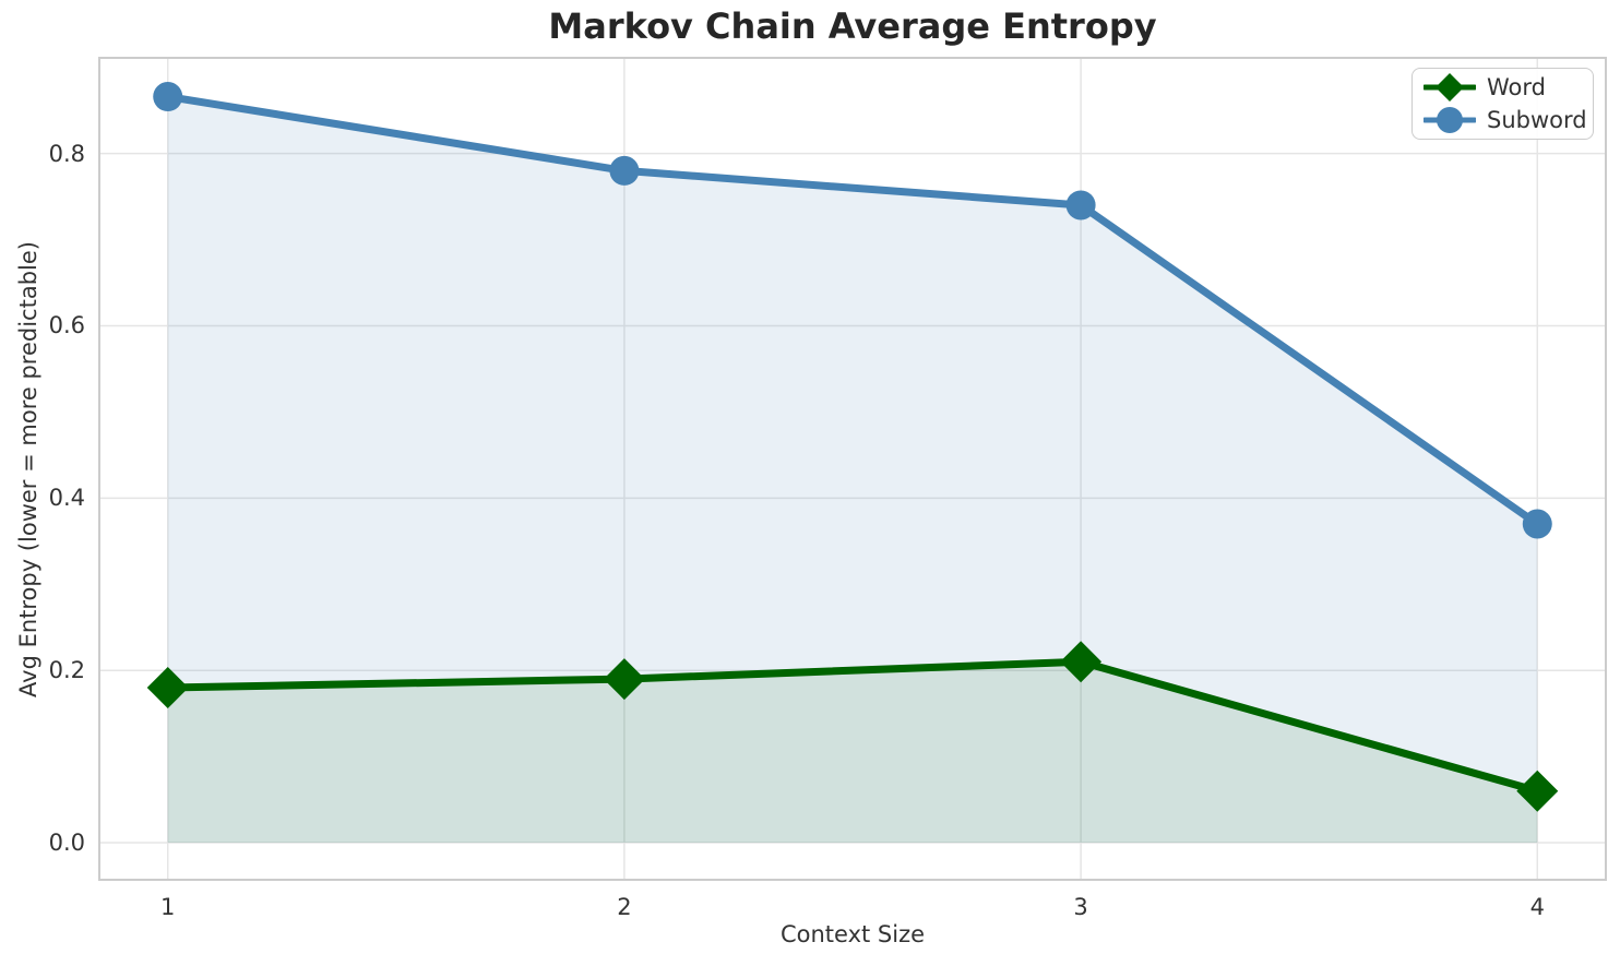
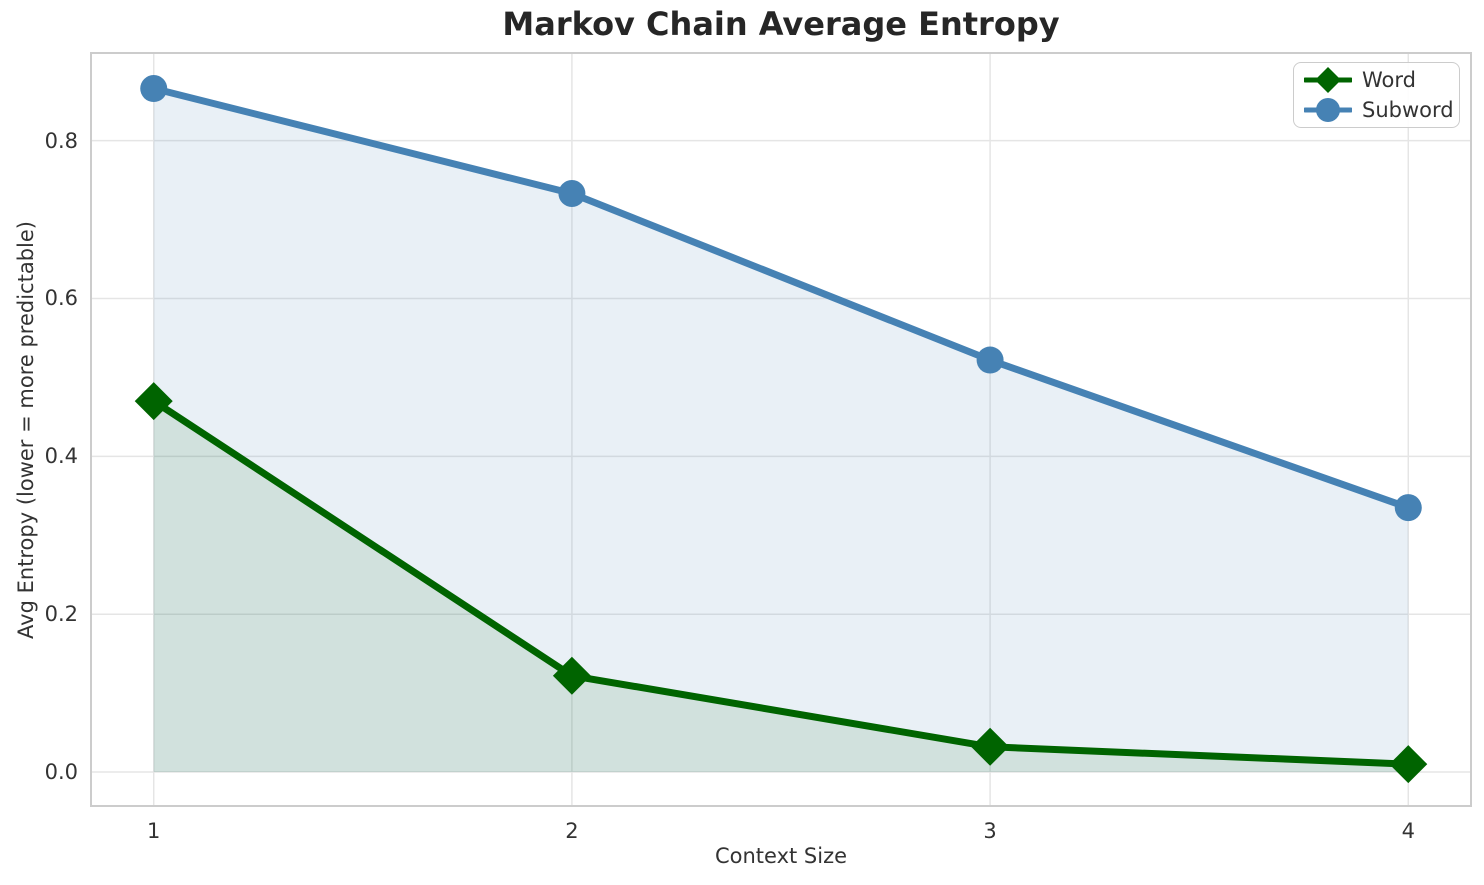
Word/1: 0.18 -> 0.47
Word/2: 0.19 -> 0.12
Subword/2: 0.78 -> 0.73
Word/3: 0.21 -> 0.03
Subword/3: 0.74 -> 0.52
Word/4: 0.06 -> 0.01
Subword/4: 0.37 -> 0.34
